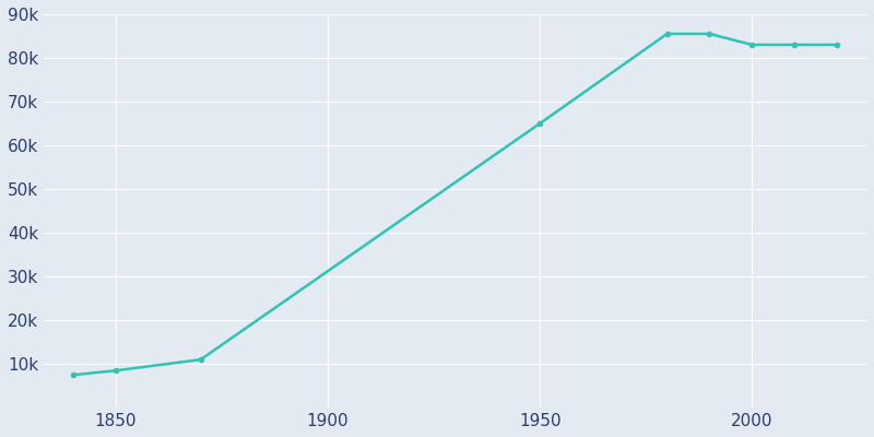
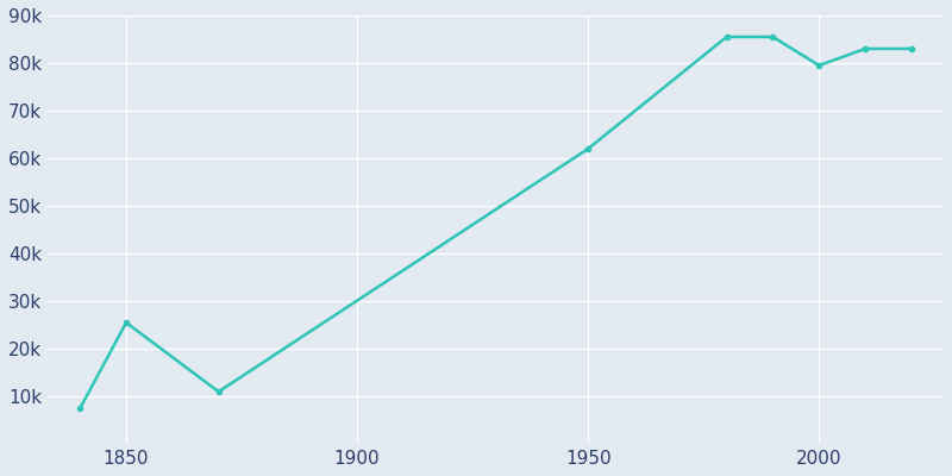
1850: 8.5k -> 25.5k
1950: 65.0k -> 62.0k
2000: 83.0k -> 79.5k
